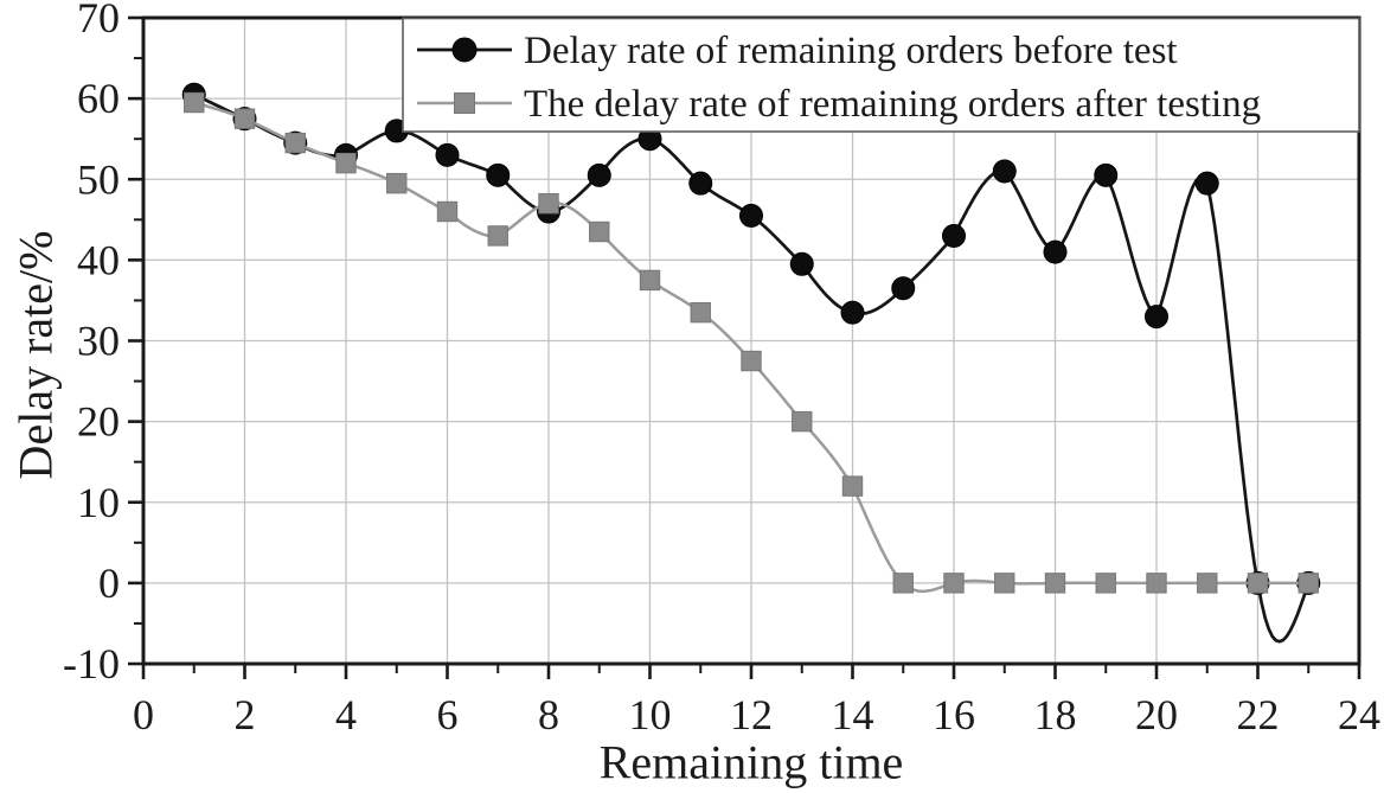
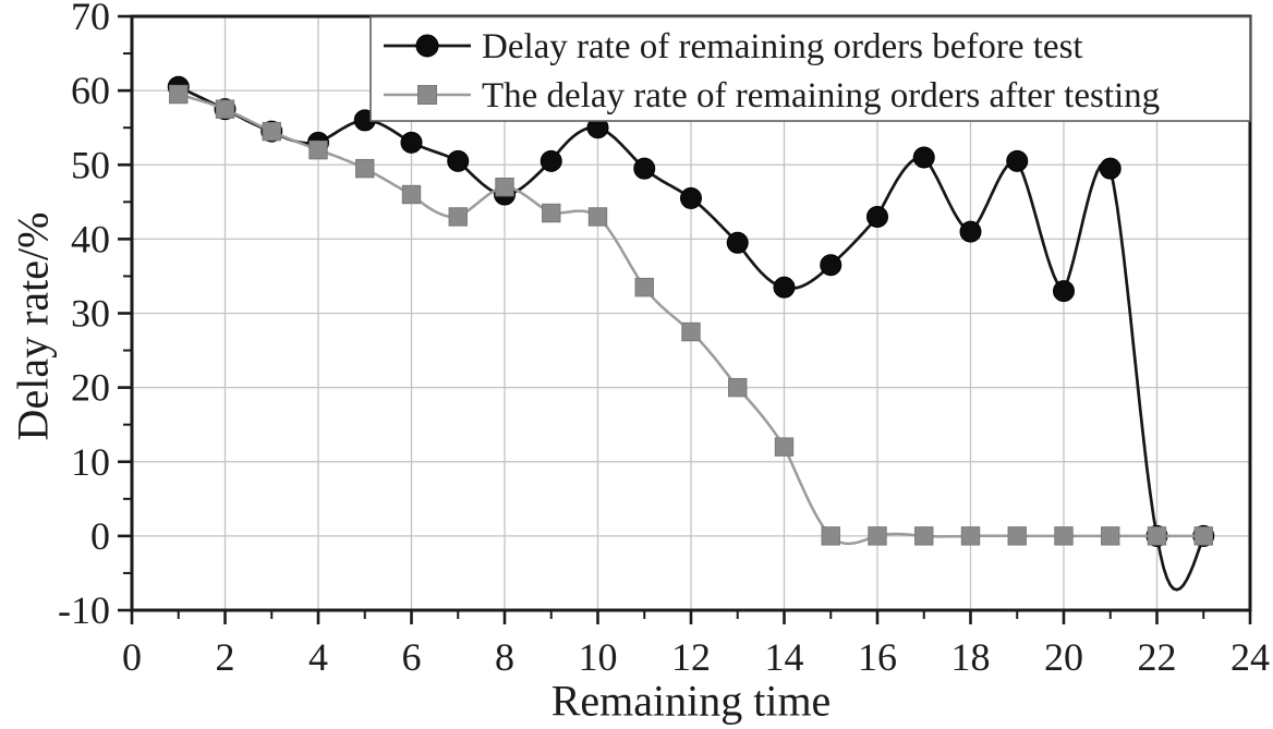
The delay rate of remaining orders after testing/10: 38 -> 43
